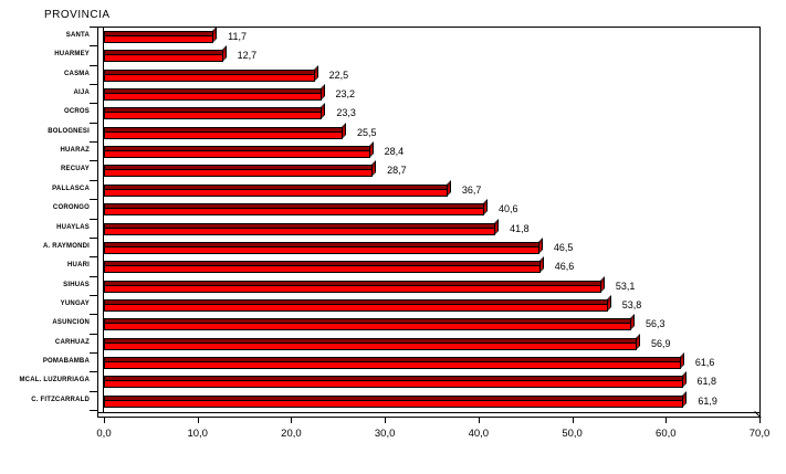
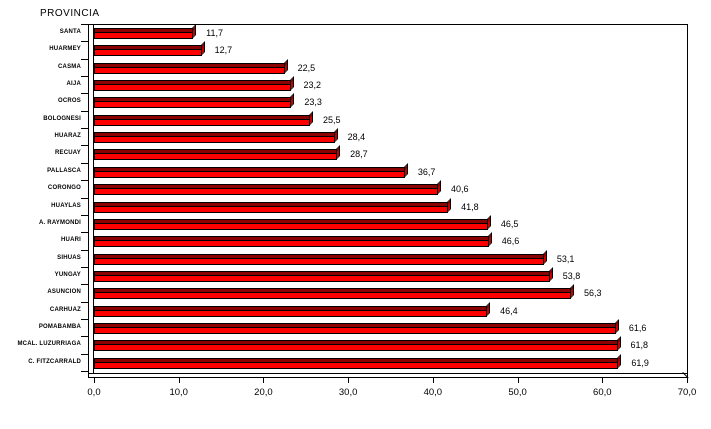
CARHUAZ: 56,9 -> 46,4
